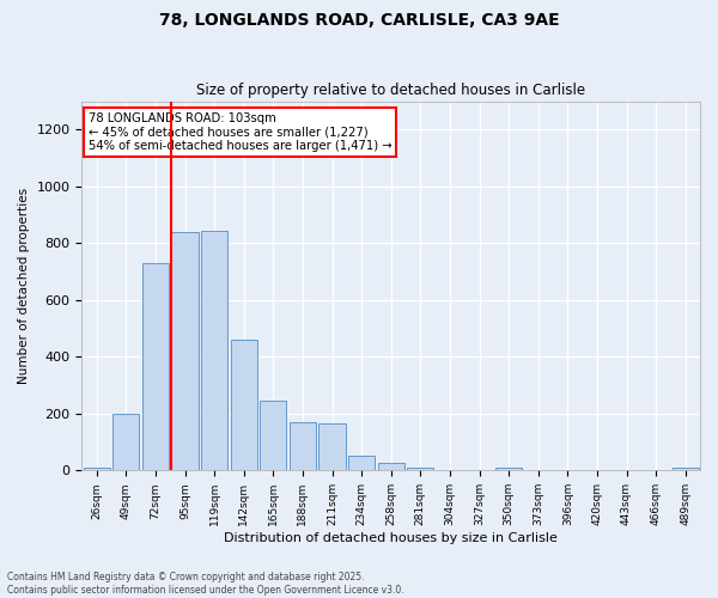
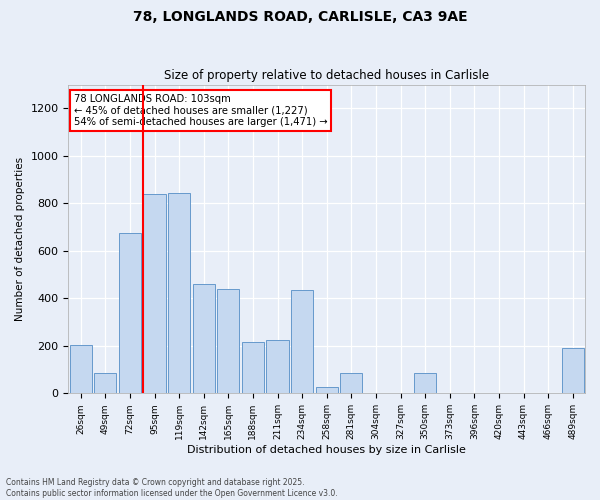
26sqm: 8 -> 205
49sqm: 200 -> 85
72sqm: 730 -> 675
165sqm: 245 -> 440
188sqm: 170 -> 215
211sqm: 165 -> 225
234sqm: 50 -> 435
281sqm: 8 -> 85
350sqm: 8 -> 85
489sqm: 8 -> 190
